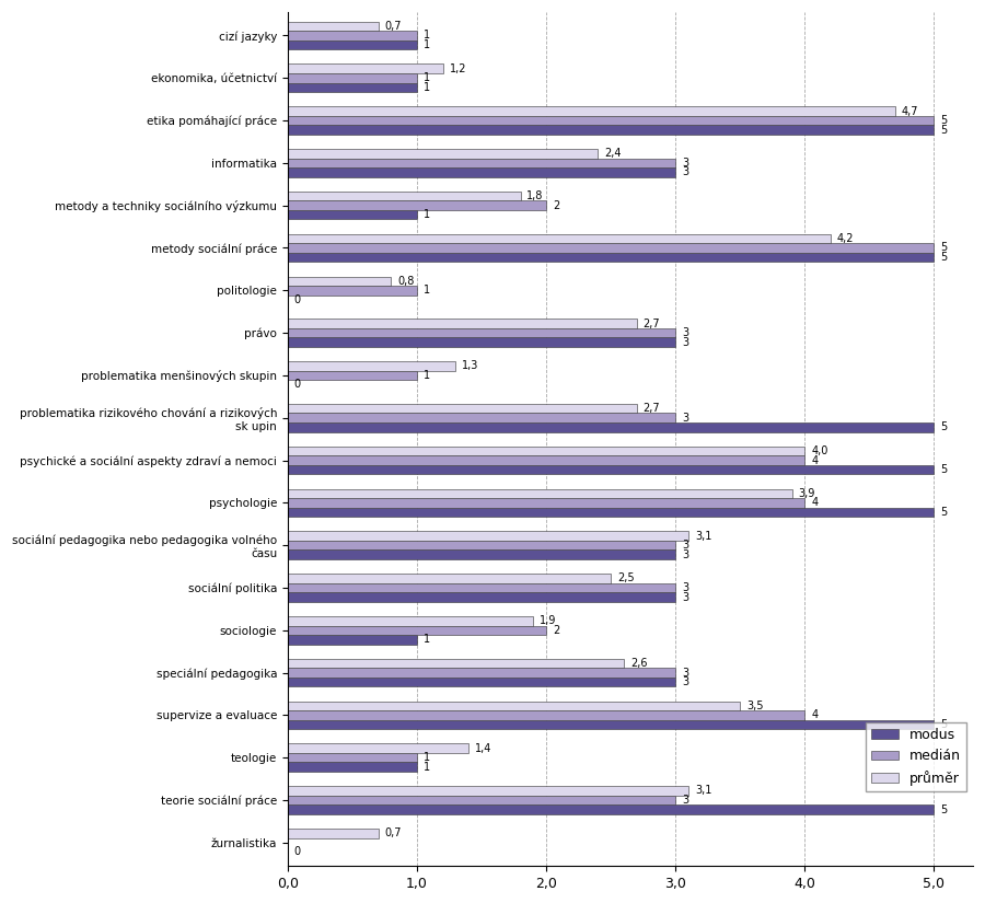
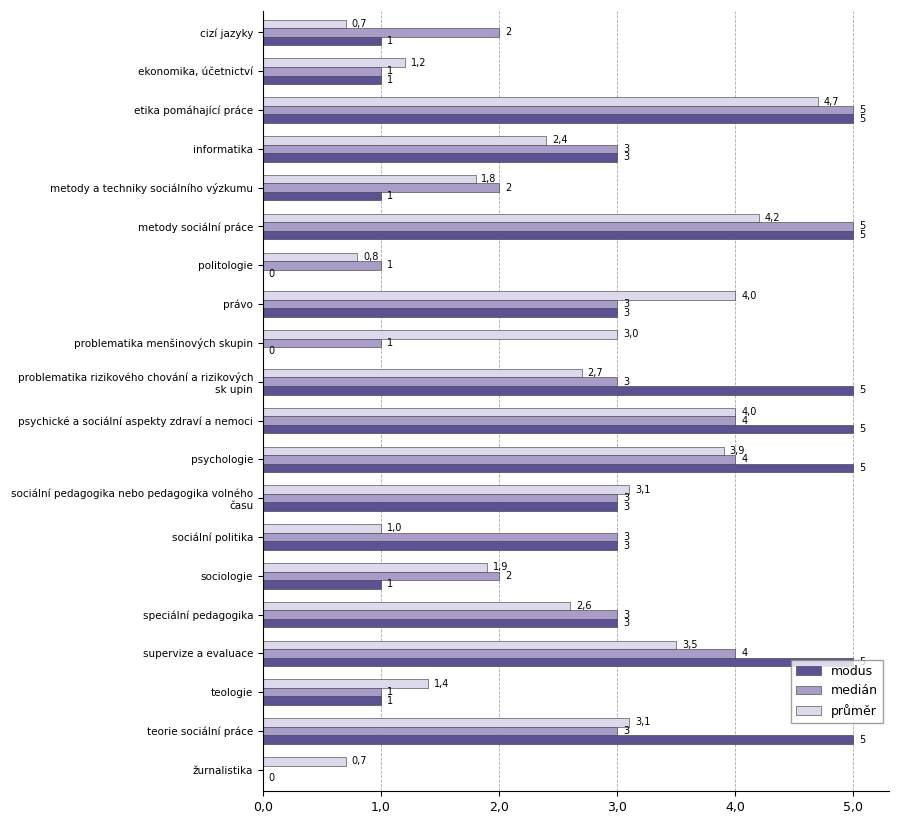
medián/cizí jazyky: 1 -> 2
průměr/právo: 2,7 -> 4,0
průměr/problematika menšinových skupin: 1,3 -> 3,0
průměr/sociální politika: 2,5 -> 1,0
